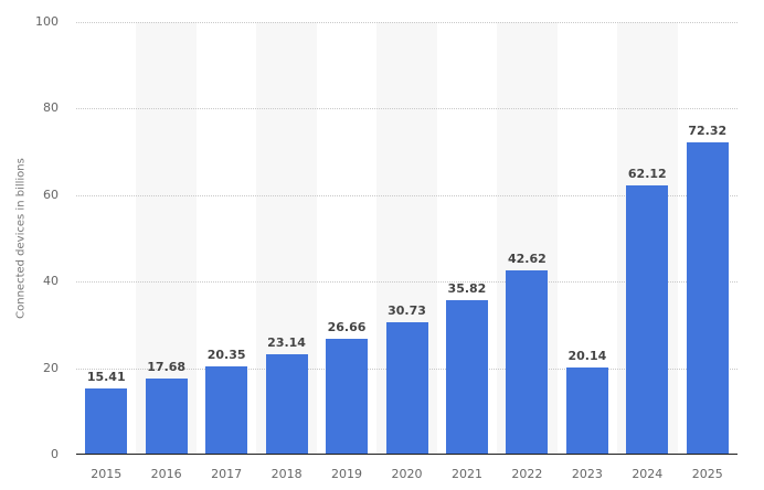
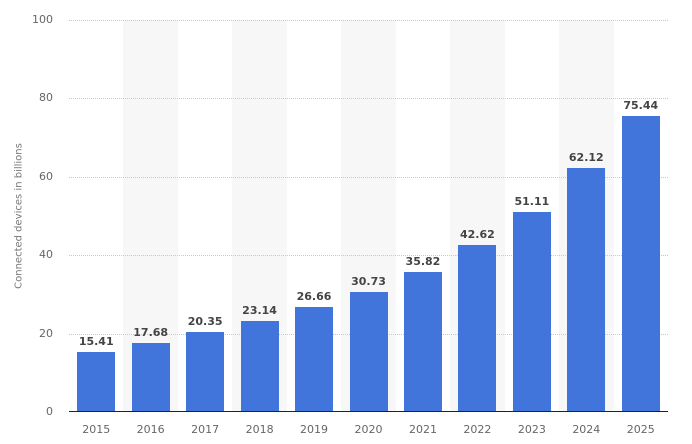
2023: 20.14 -> 51.11
2025: 72.32 -> 75.44
